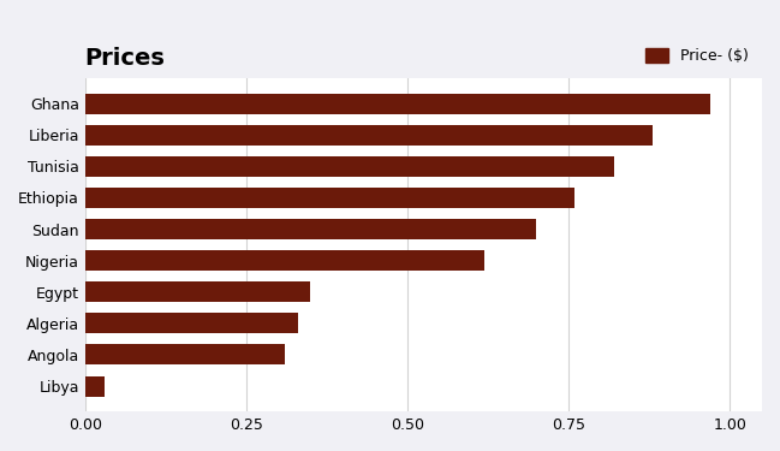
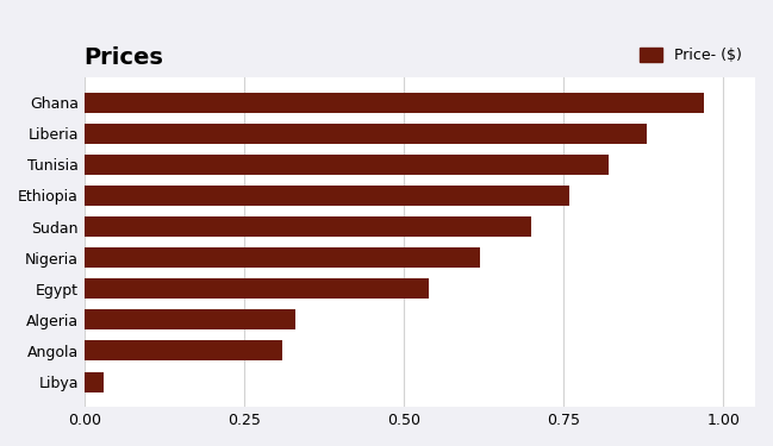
Egypt: 0.35 -> 0.54
